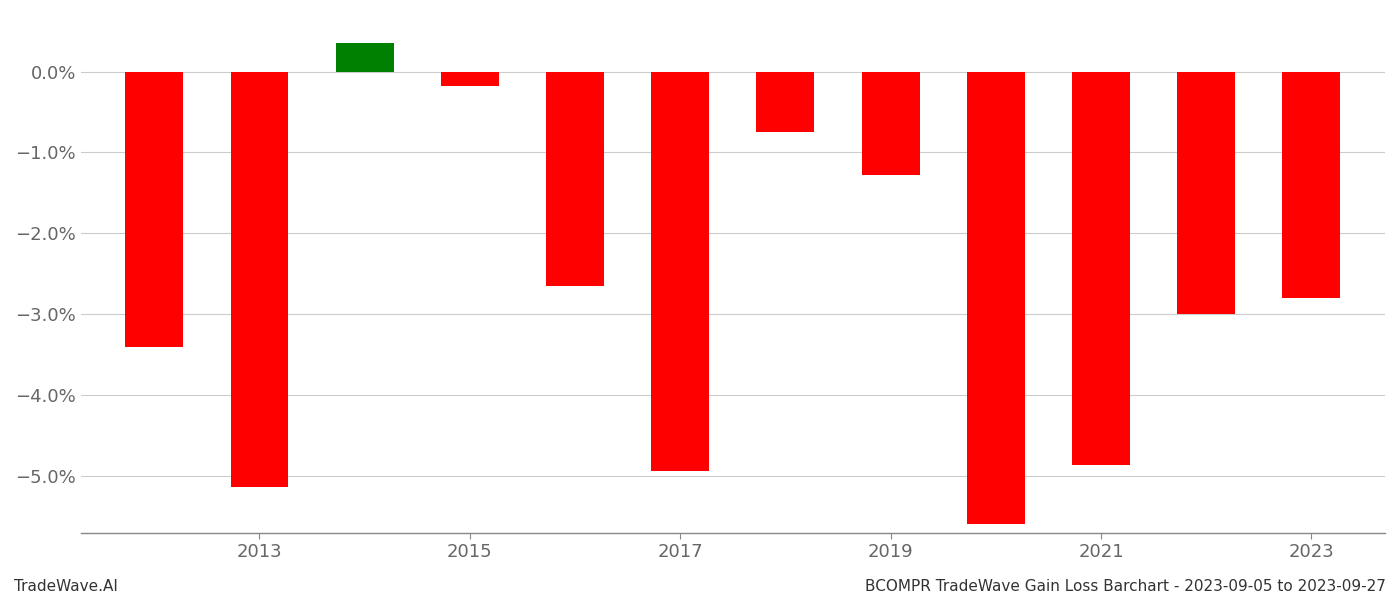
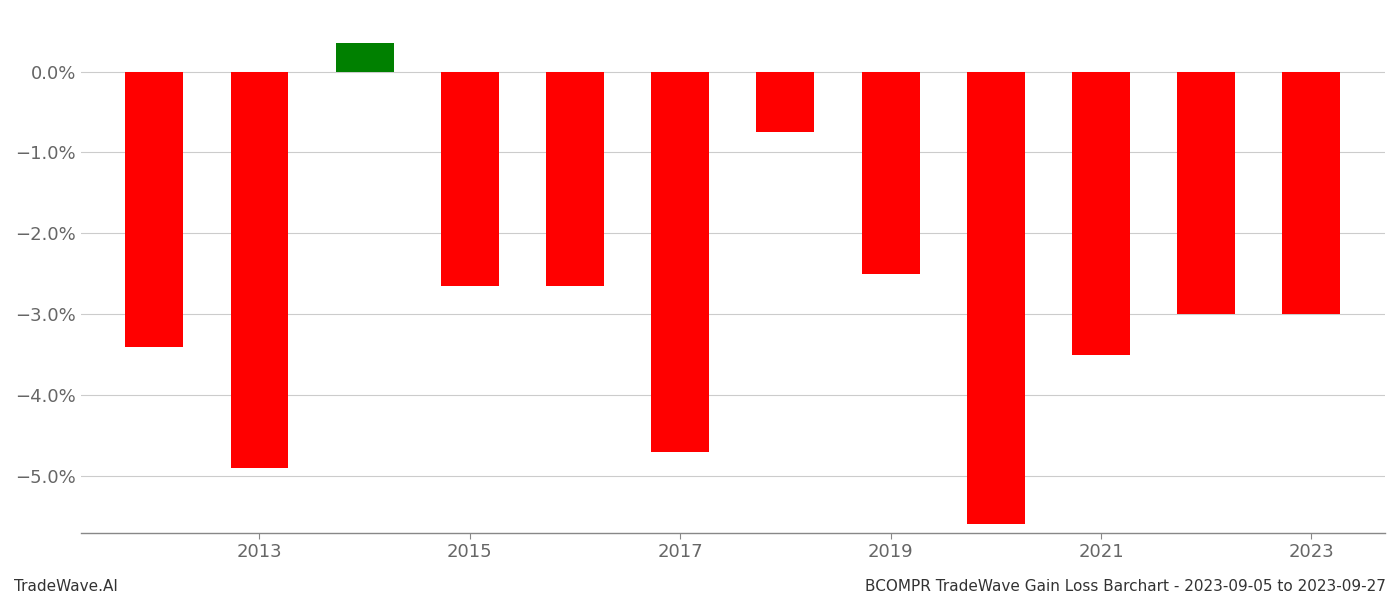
2013: -5.14% -> -4.90%
2015: -0.18% -> -2.65%
2017: -4.94% -> -4.70%
2019: -1.28% -> -2.50%
2021: -4.86% -> -3.50%
2023: -2.80% -> -3.00%
